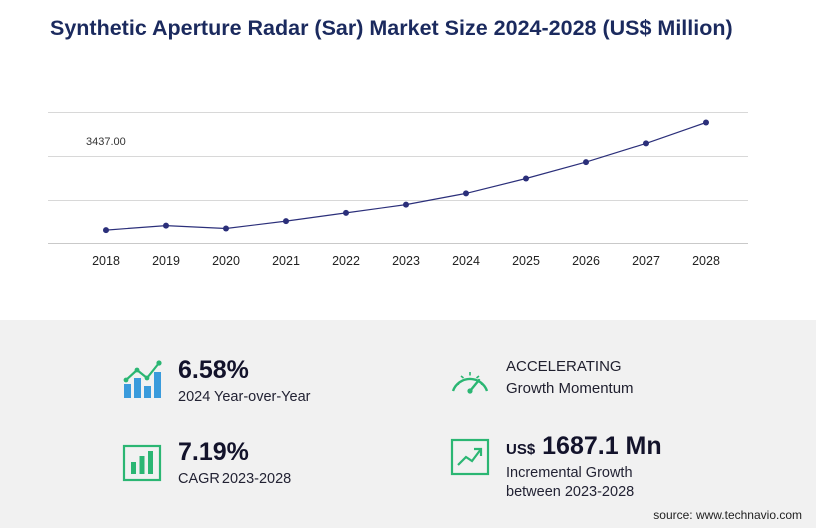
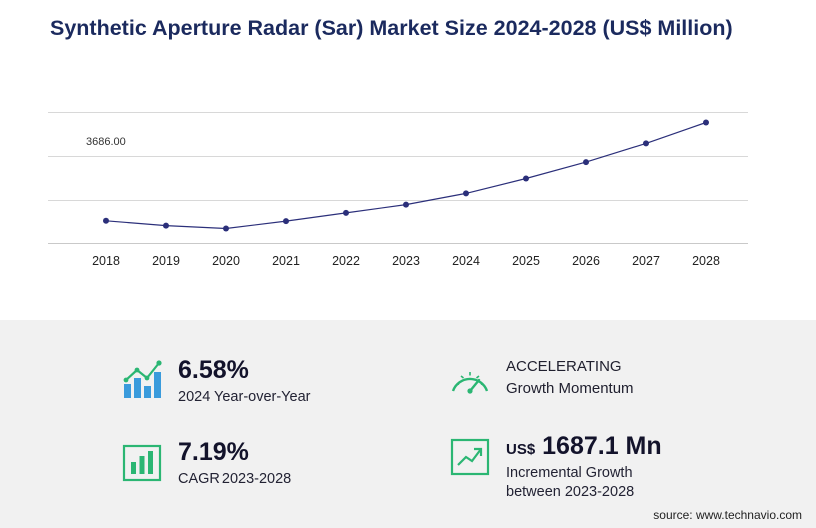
2018: 3437.00 -> 3686.00
